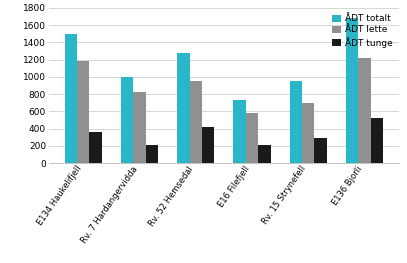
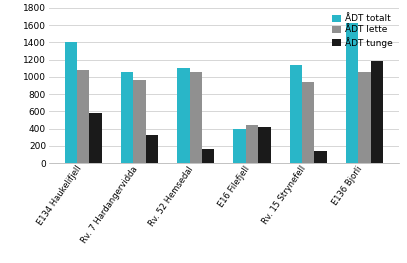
ÅDT totalt/E134 Haukelifjell: 1500 -> 1400
ÅDT lette/E134 Haukelifjell: 1180 -> 1080
ÅDT tunge/E134 Haukelifjell: 360 -> 580
ÅDT totalt/Rv. 7 Hardangervidda: 1000 -> 1060
ÅDT lette/Rv. 7 Hardangervidda: 830 -> 960
ÅDT tunge/Rv. 7 Hardangervidda: 210 -> 320
ÅDT totalt/Rv. 52 Hemsedal: 1280 -> 1100
ÅDT lette/Rv. 52 Hemsedal: 950 -> 1060
ÅDT tunge/Rv. 52 Hemsedal: 420 -> 160
ÅDT totalt/E16 Filefjell: 730 -> 400
ÅDT lette/E16 Filefjell: 580 -> 440
ÅDT tunge/E16 Filefjell: 210 -> 420
ÅDT totalt/Rv. 15 Strynefell: 950 -> 1140
ÅDT lette/Rv. 15 Strynefell: 700 -> 940
ÅDT tunge/Rv. 15 Strynefell: 290 -> 140
ÅDT totalt/E136 Bjorli: 1680 -> 1620
ÅDT lette/E136 Bjorli: 1220 -> 1060
ÅDT tunge/E136 Bjorli: 520 -> 1180
